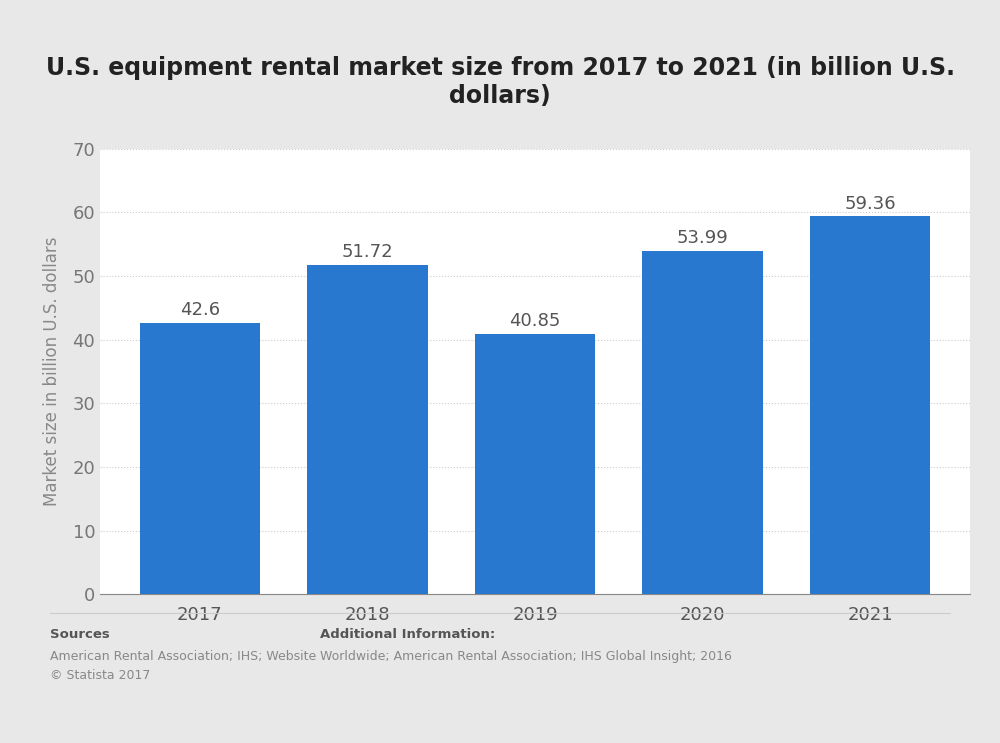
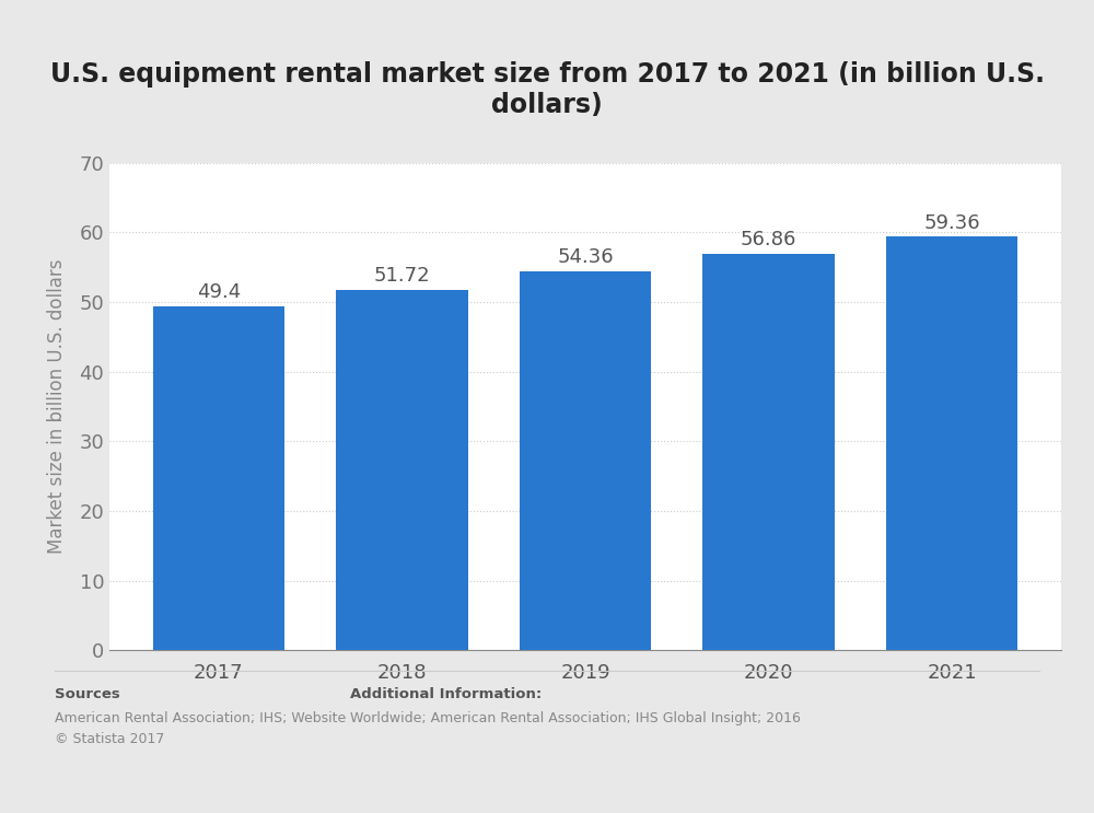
2017: 42.6 -> 49.4
2019: 40.85 -> 54.36
2020: 53.99 -> 56.86
